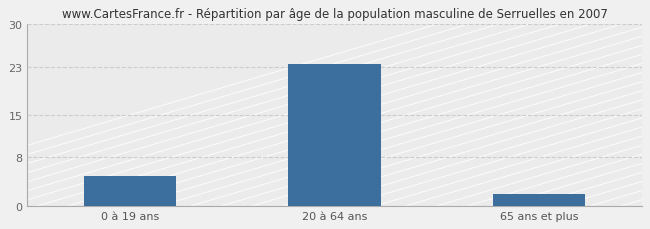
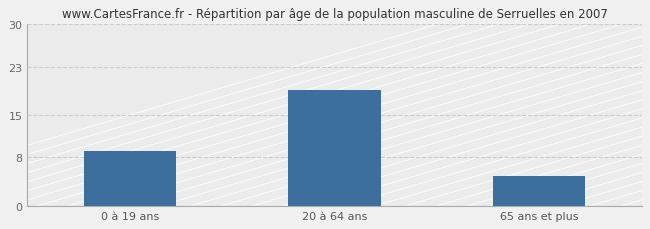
0 à 19 ans: 5.0 -> 9.0
20 à 64 ans: 23.5 -> 19.2
65 ans et plus: 2.0 -> 5.0
